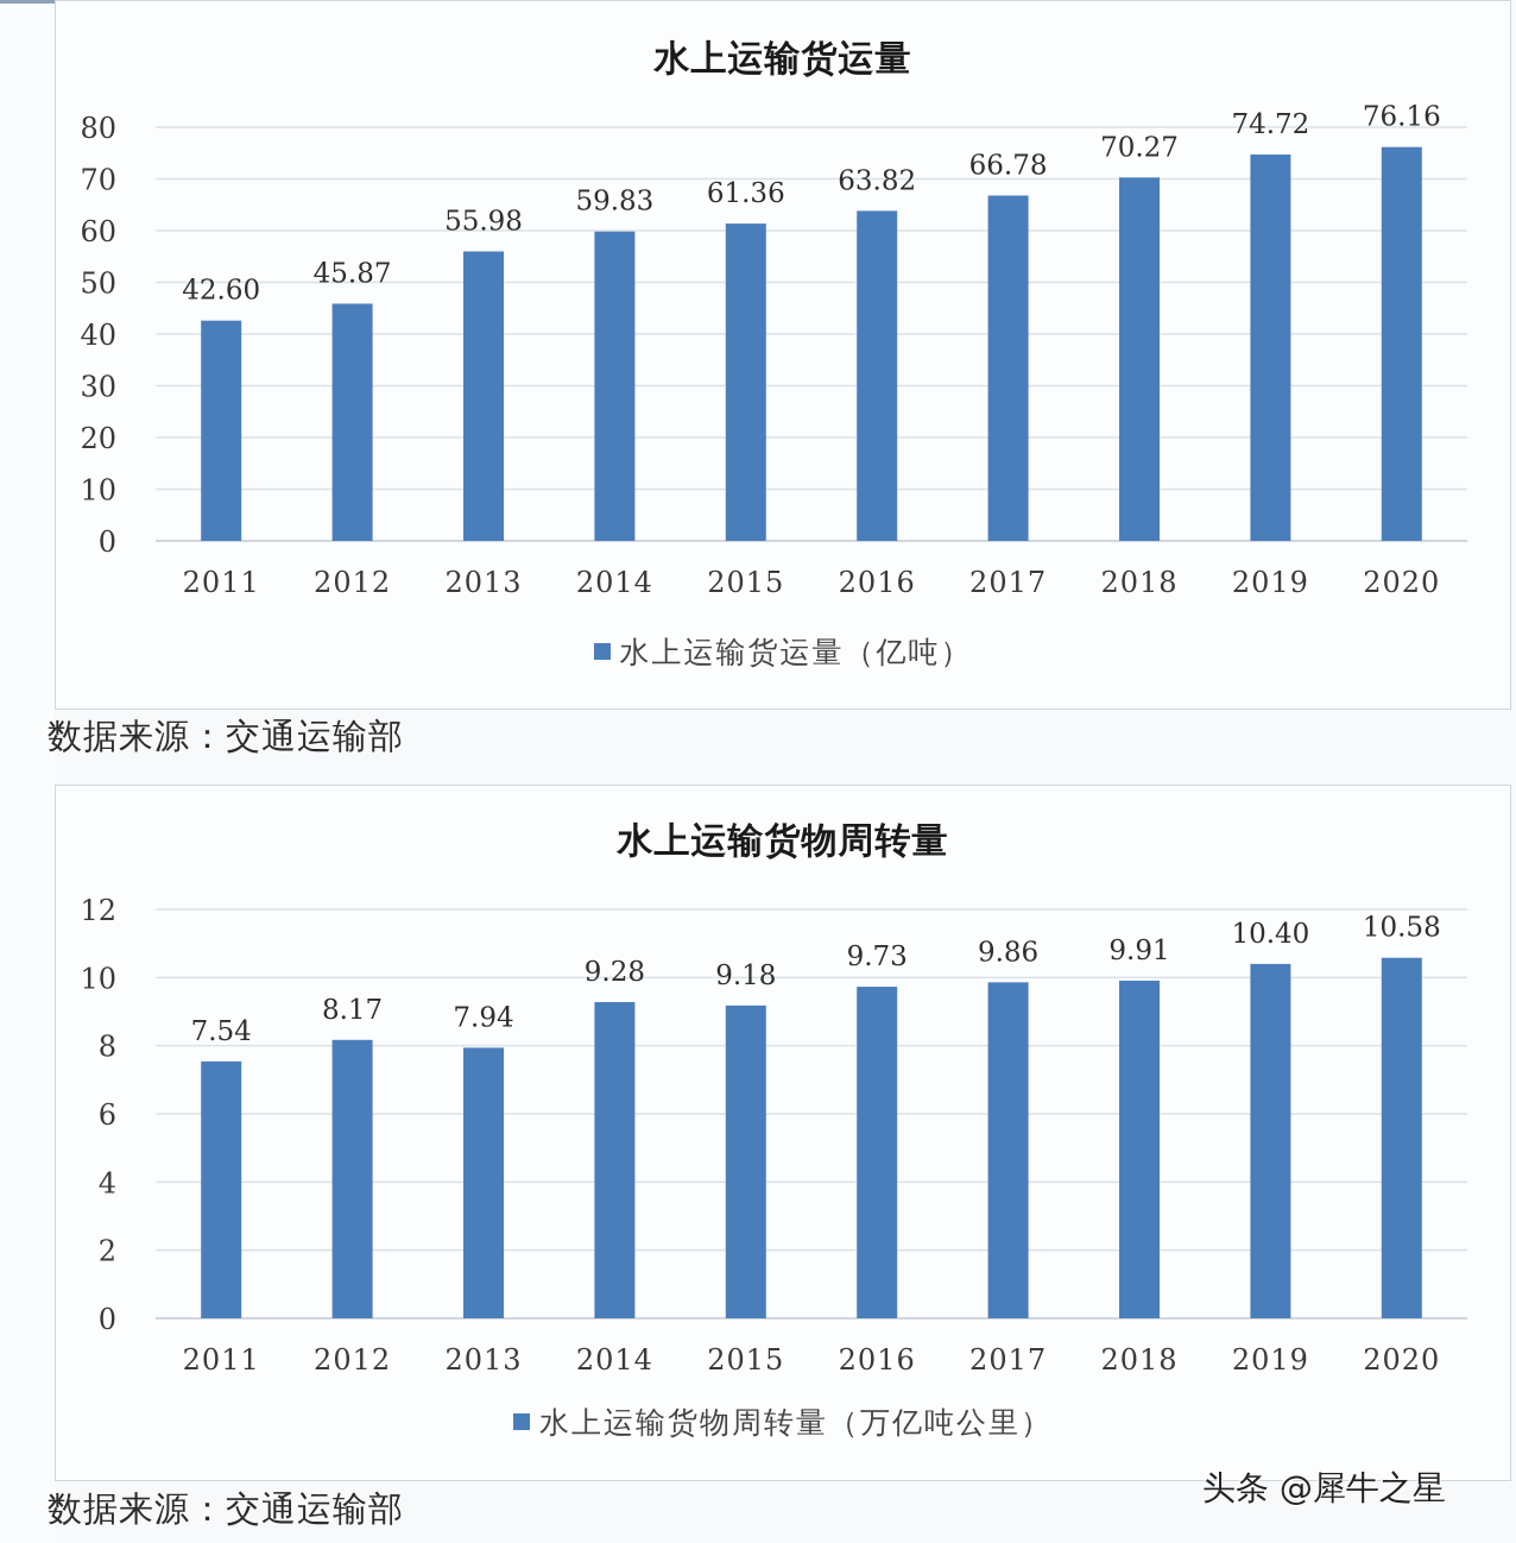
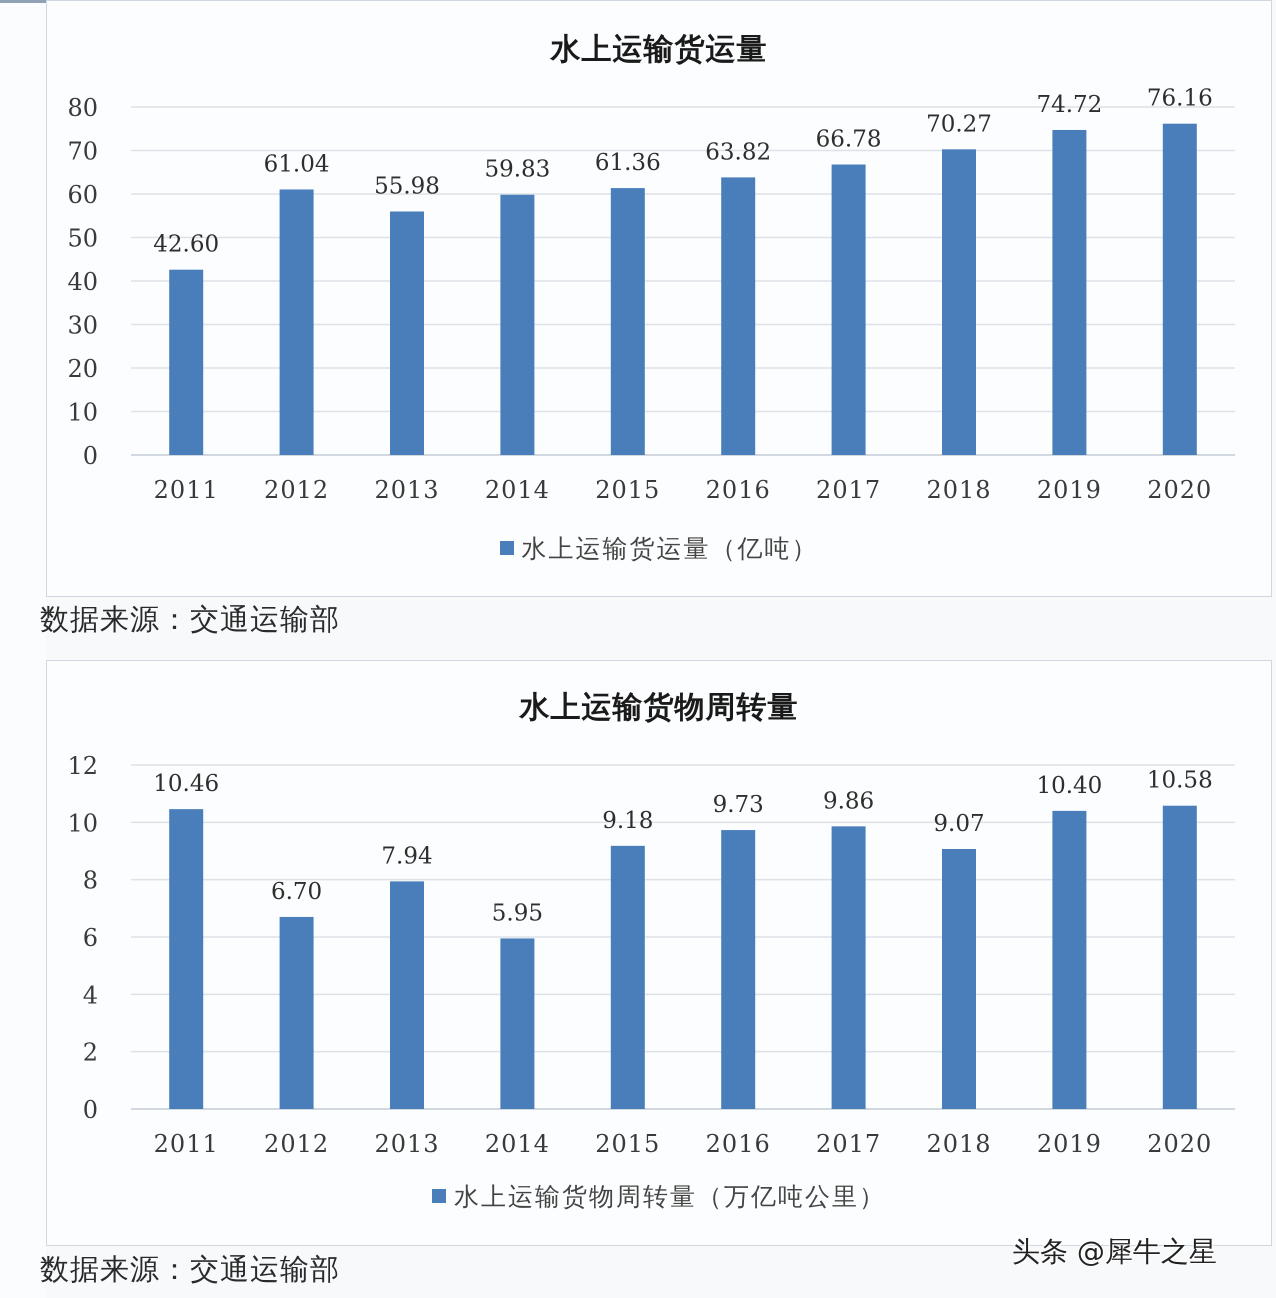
水上运输货运量/2012: 45.87 -> 61.04
水上运输货物周转量/2011: 7.54 -> 10.46
水上运输货物周转量/2012: 8.17 -> 6.70
水上运输货物周转量/2014: 9.28 -> 5.95
水上运输货物周转量/2018: 9.91 -> 9.07
